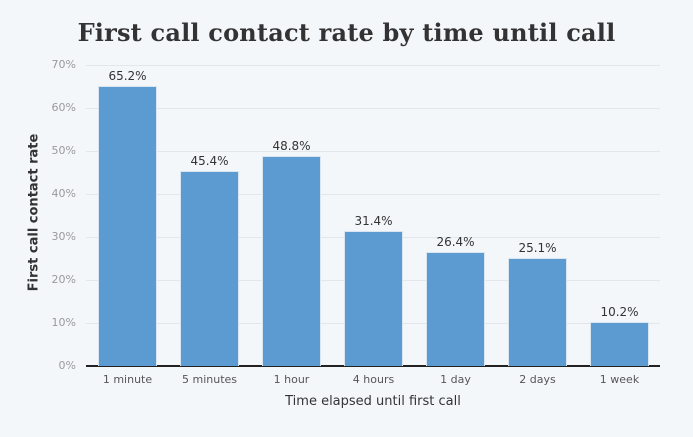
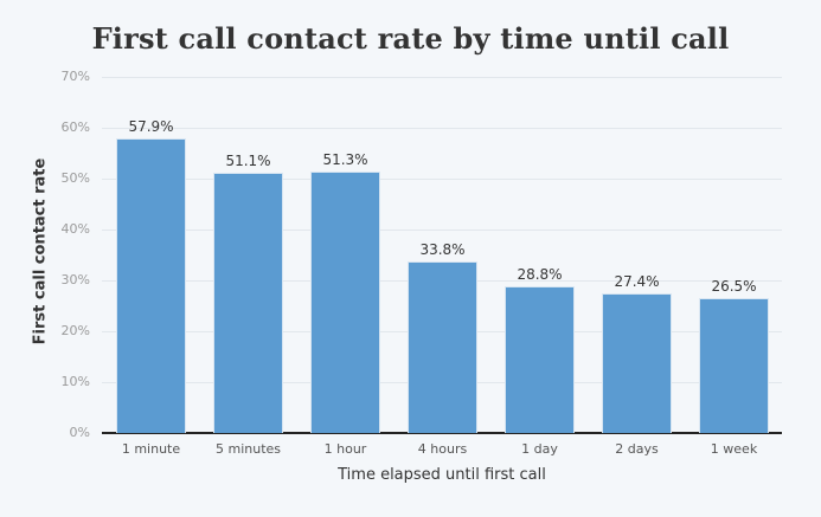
1 minute: 65.2% -> 57.9%
5 minutes: 45.4% -> 51.1%
1 hour: 48.8% -> 51.3%
4 hours: 31.4% -> 33.8%
1 day: 26.4% -> 28.8%
2 days: 25.1% -> 27.4%
1 week: 10.2% -> 26.5%
